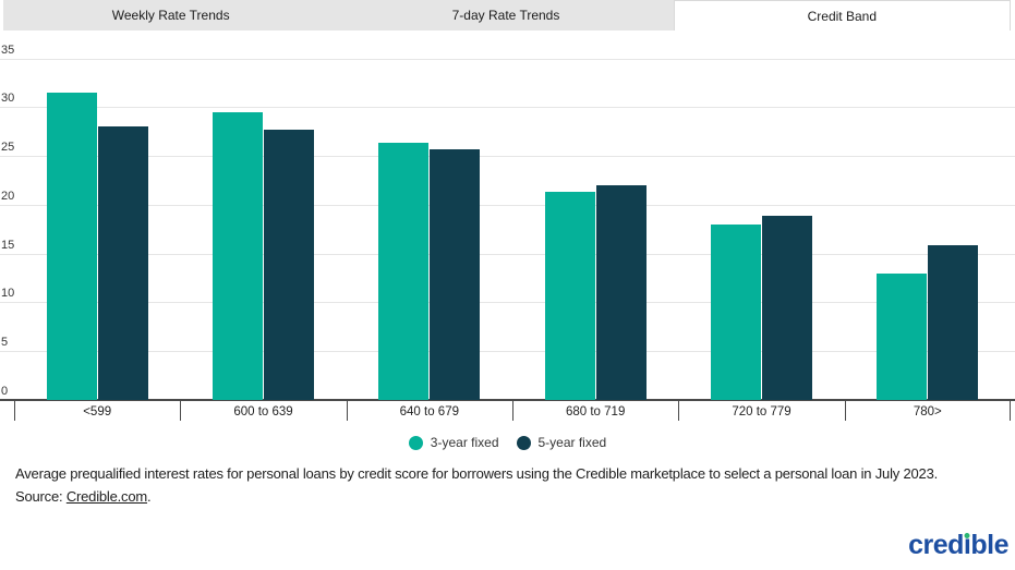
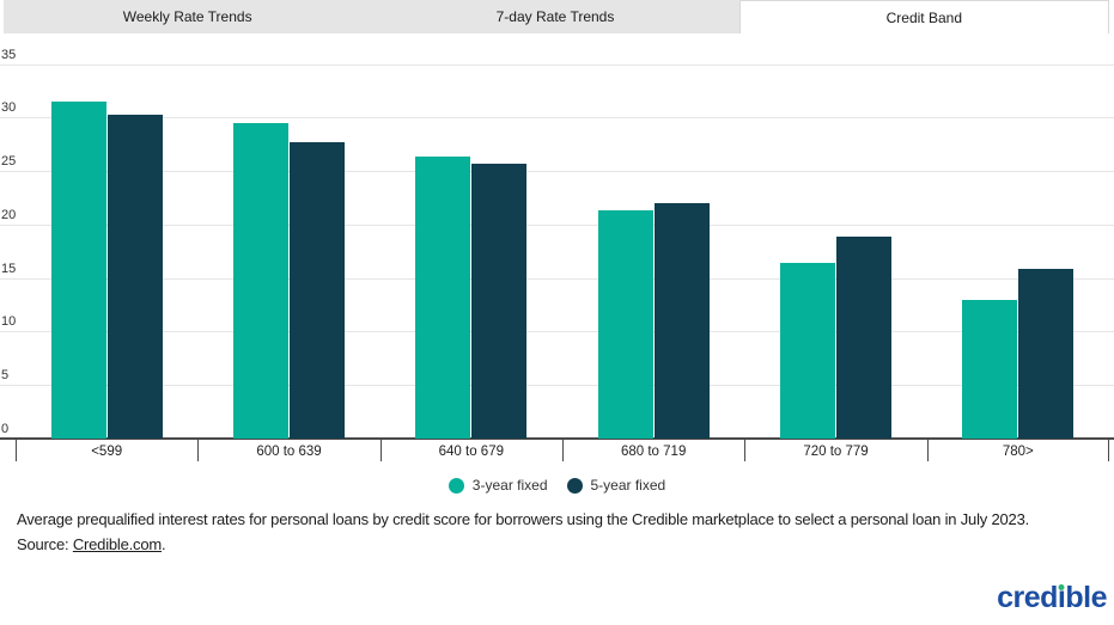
5-year fixed/<599: 28 -> 30
3-year fixed/720 to 779: 18 -> 16
